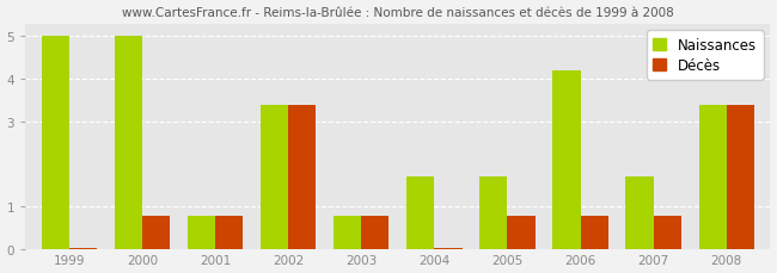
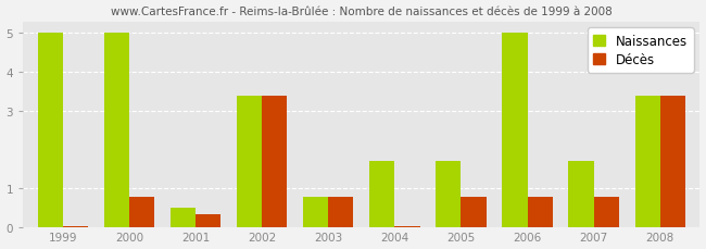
Naissances/2001: 0.8 -> 0.5
Décès/2001: 0.80 -> 0.35
Naissances/2006: 4.2 -> 5.0
